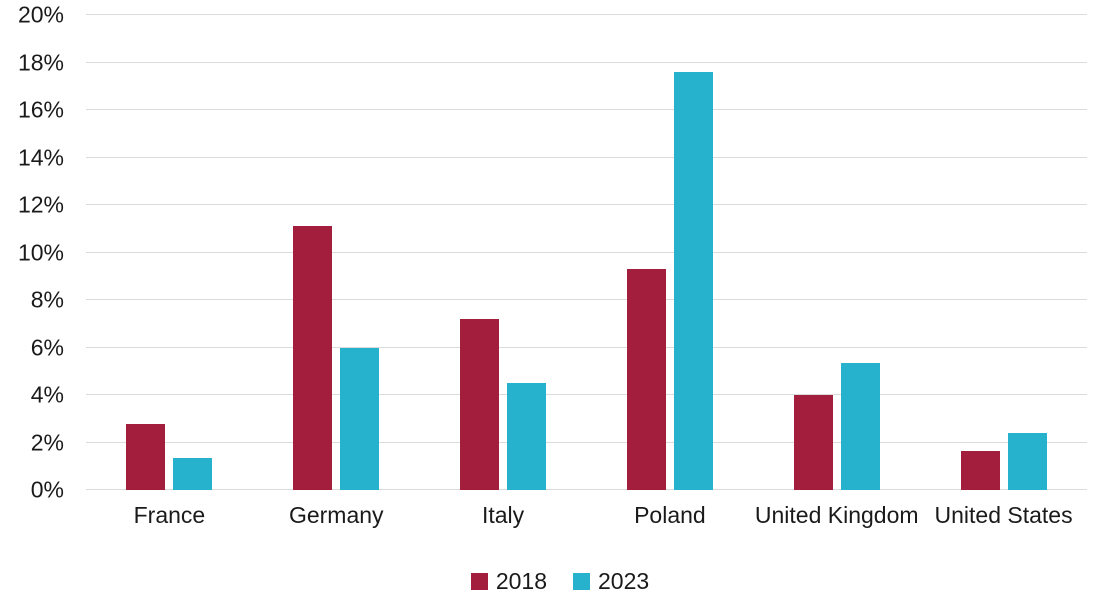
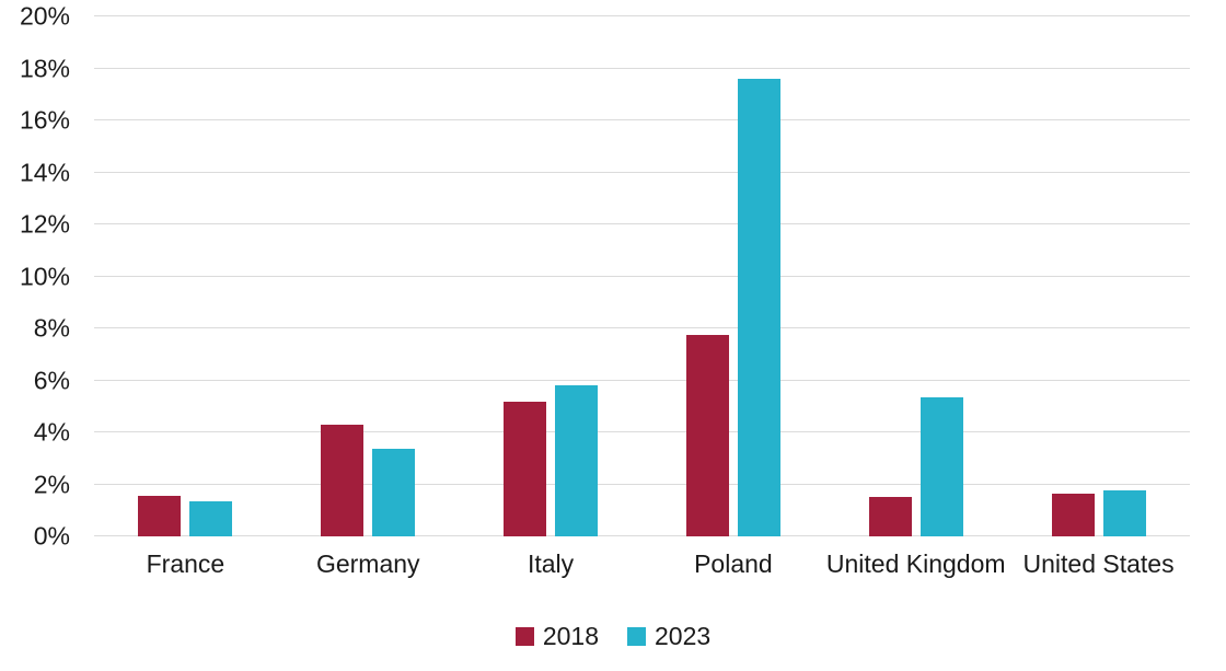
2018/France: 2.8% -> 1.6%
2018/Germany: 11.1% -> 4.3%
2023/Germany: 6.0% -> 3.4%
2018/Italy: 7.2% -> 5.2%
2023/Italy: 4.5% -> 5.8%
2018/Poland: 9.3% -> 7.8%
2018/United Kingdom: 4.0% -> 1.5%
2023/United States: 2.4% -> 1.8%
